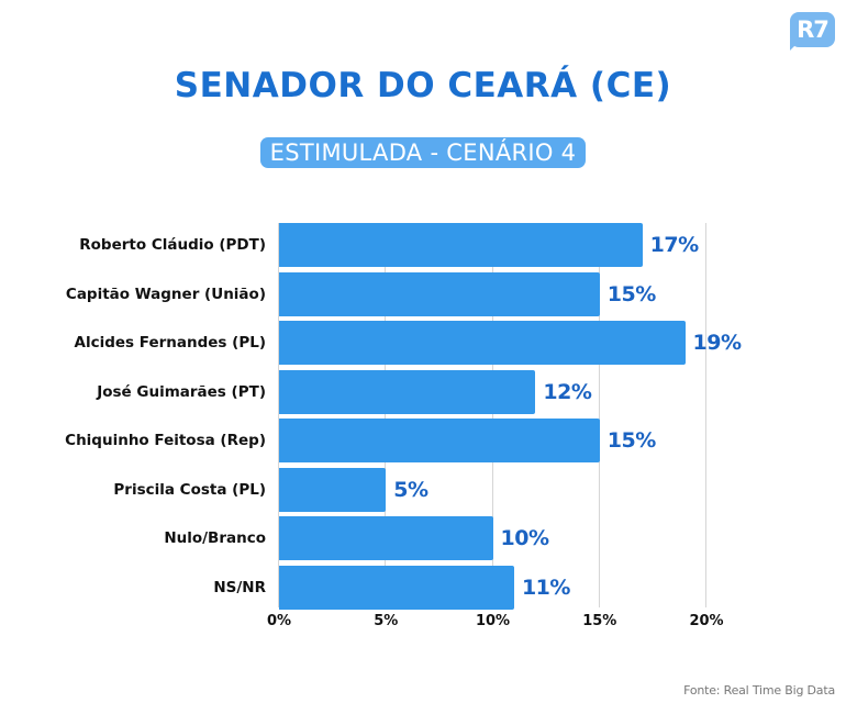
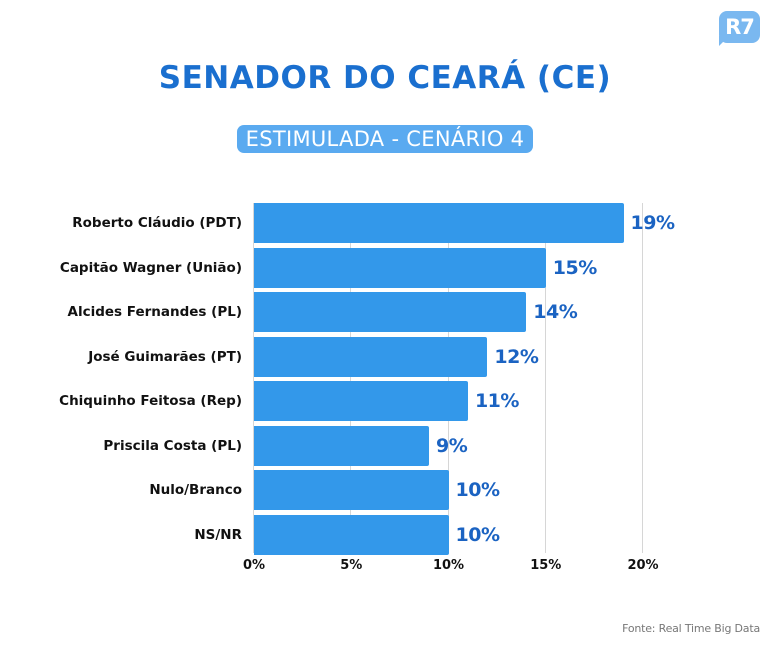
Roberto Cláudio (PDT): 17% -> 19%
Alcides Fernandes (PL): 19% -> 14%
Chiquinho Feitosa (Rep): 15% -> 11%
Priscila Costa (PL): 5% -> 9%
NS/NR: 11% -> 10%
